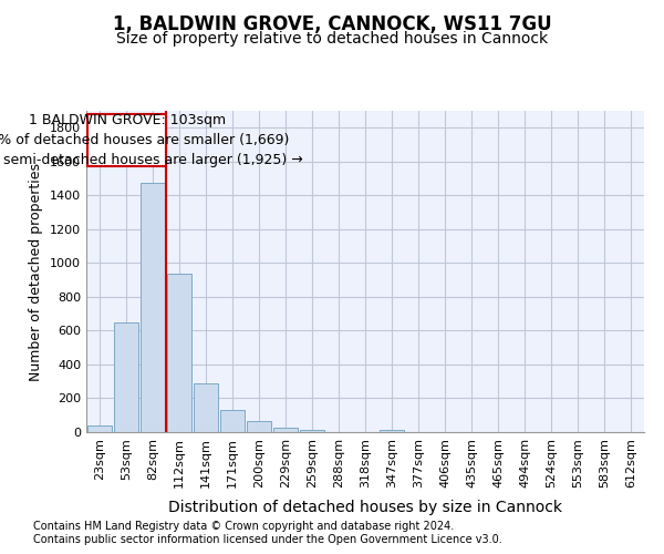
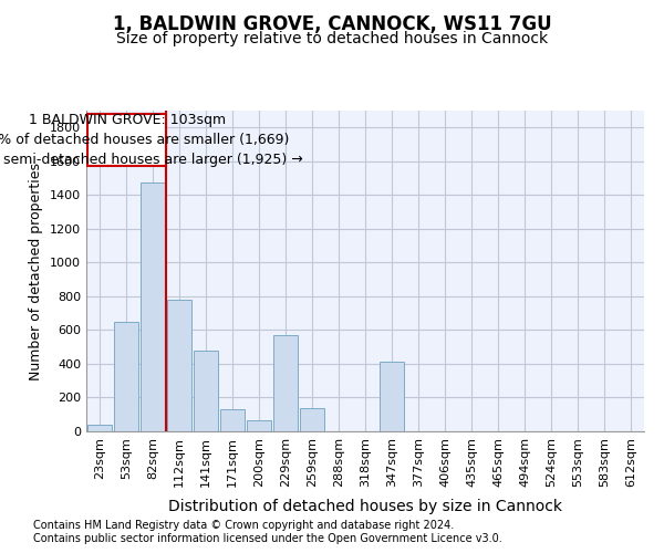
112sqm: 940 -> 780
141sqm: 290 -> 480
229sqm: 20 -> 570
259sqm: 20 -> 140
347sqm: 20 -> 410
